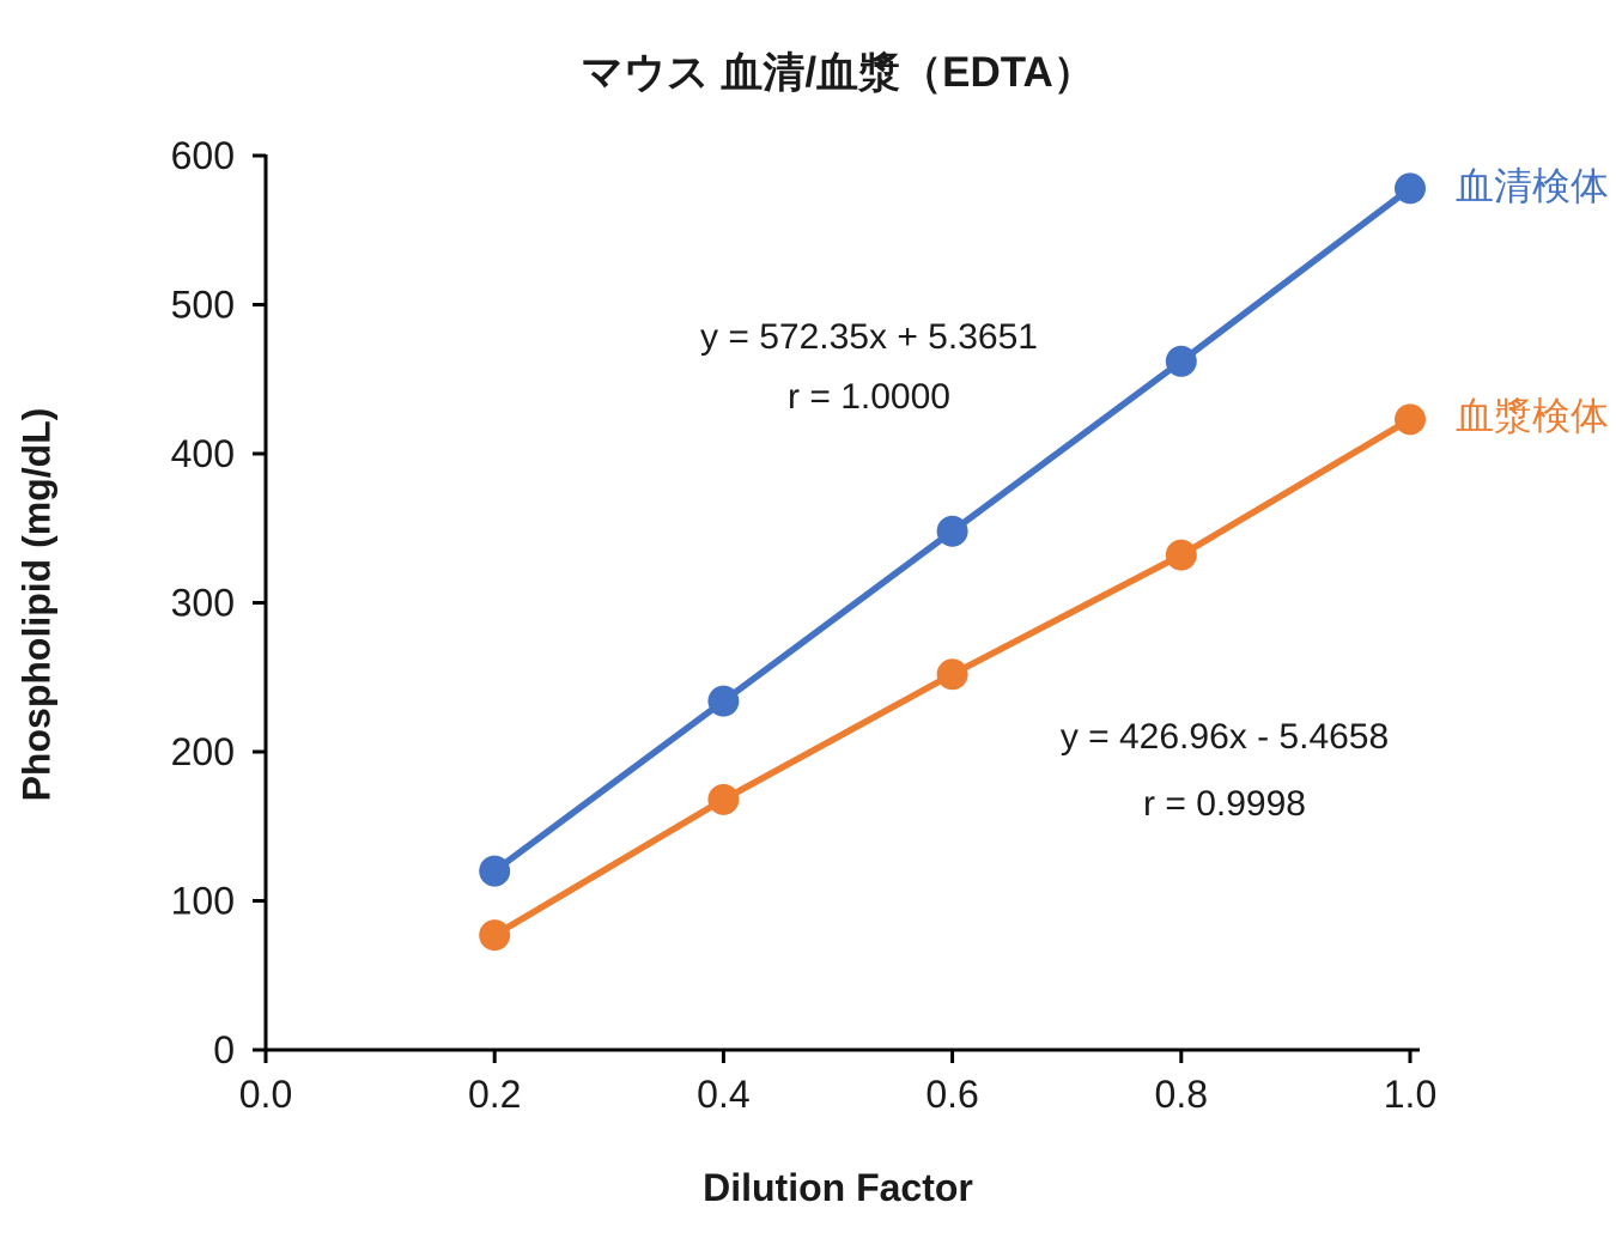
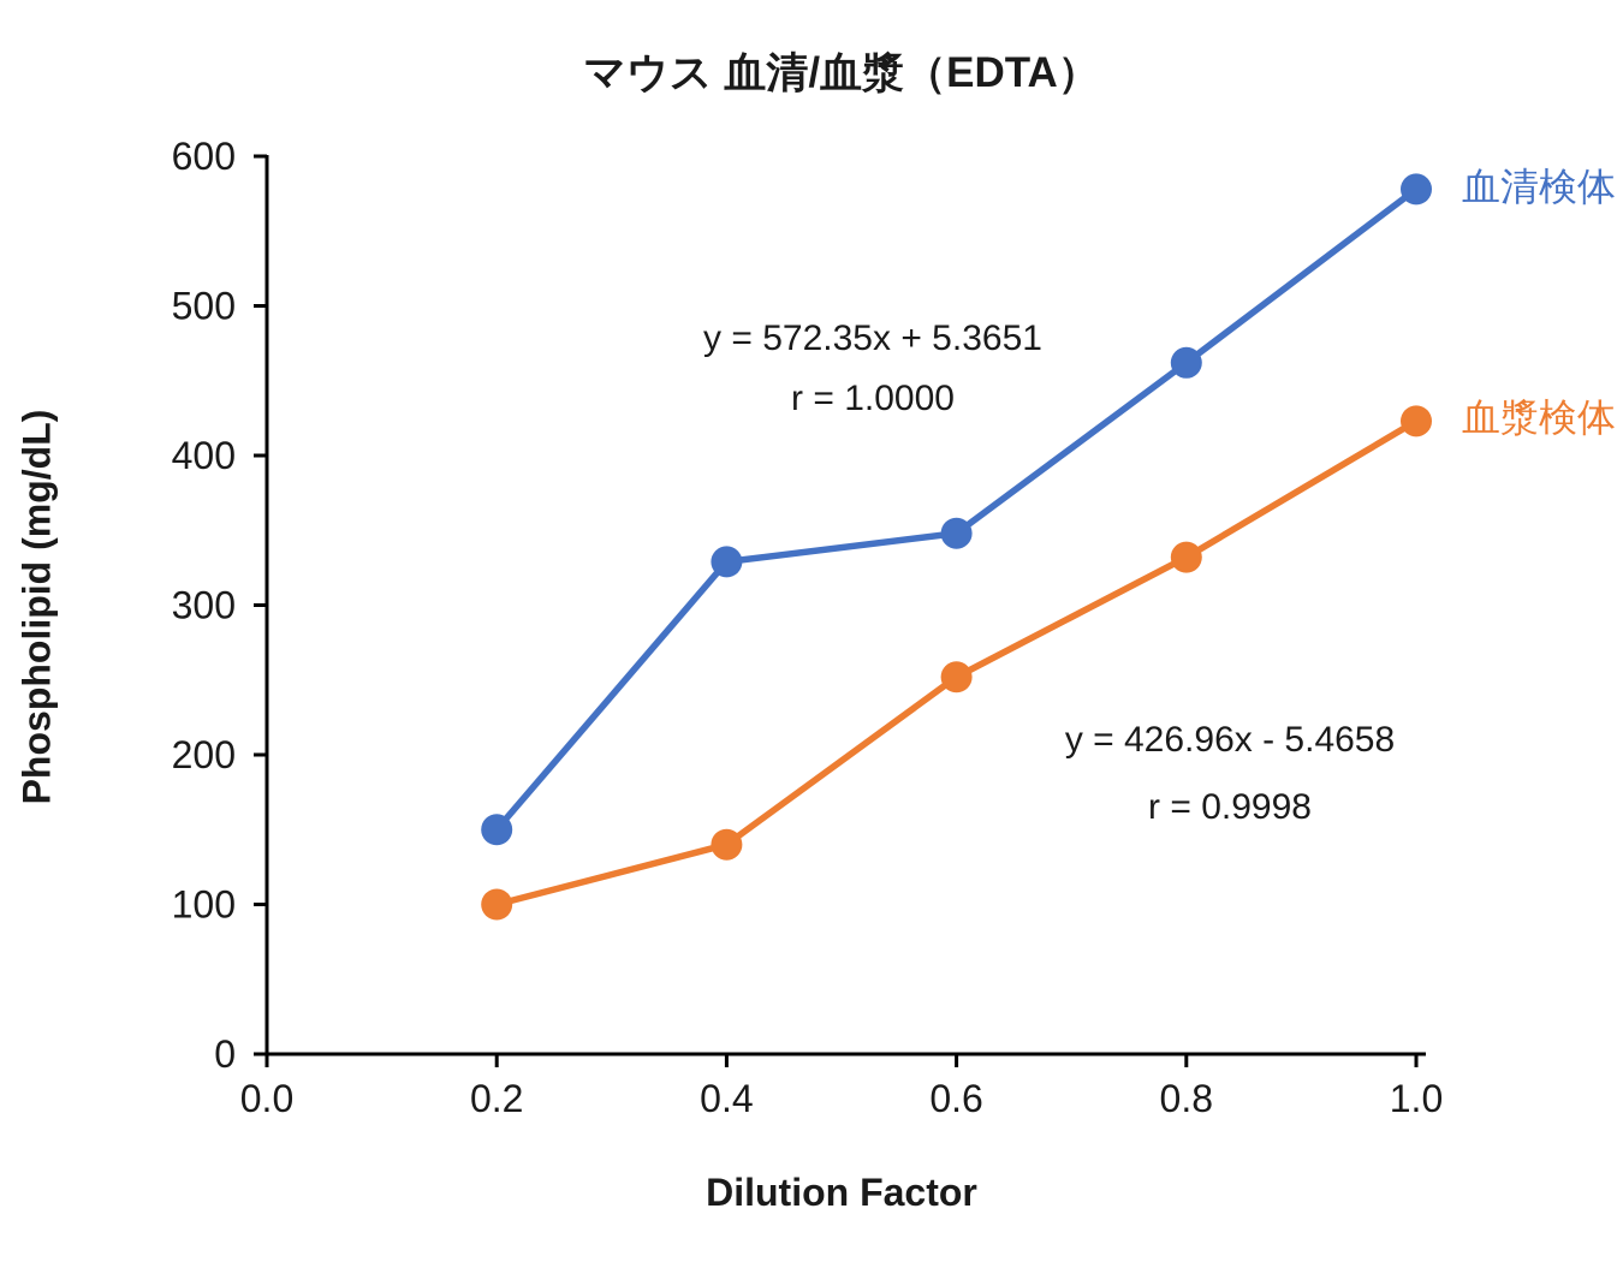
血清検体/0.2: 120 -> 150
血漿検体/0.2: 77 -> 100
血清検体/0.4: 234 -> 329
血漿検体/0.4: 168 -> 140
